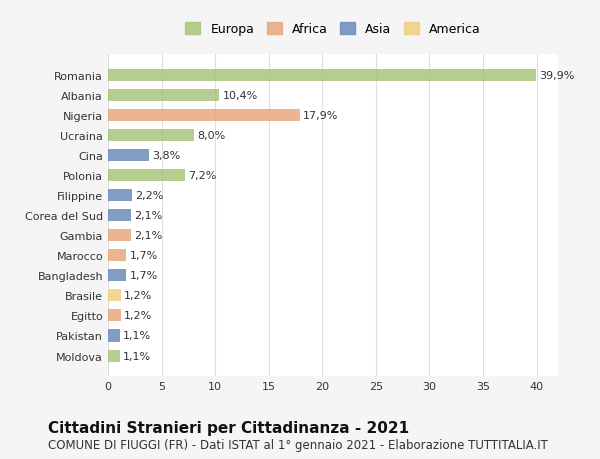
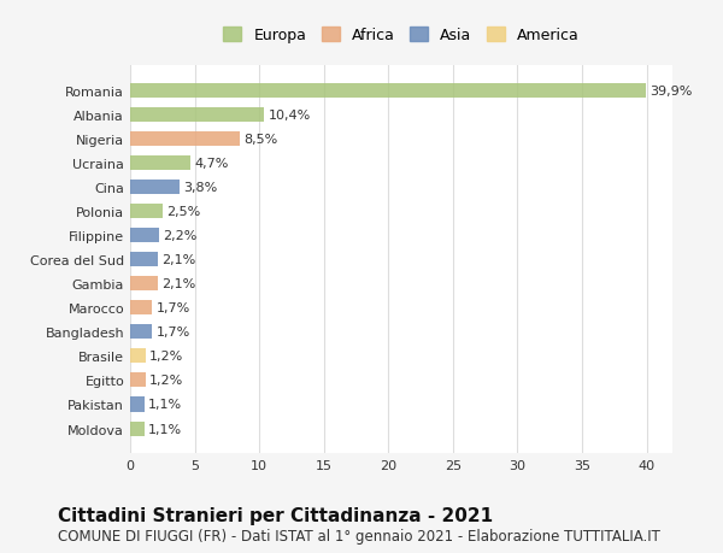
Nigeria: 17,9% -> 8,5%
Ucraina: 8,0% -> 4,7%
Polonia: 7,2% -> 2,5%
